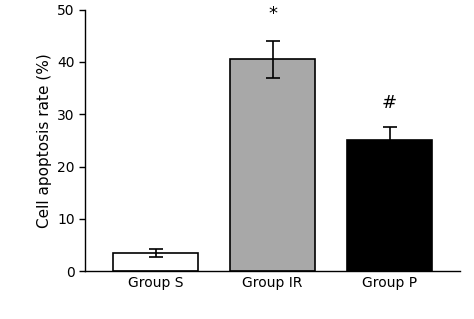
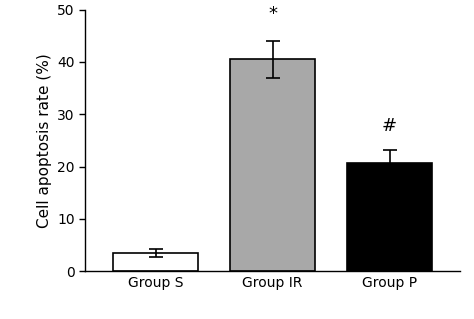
Group P: 25.0 -> 20.6
